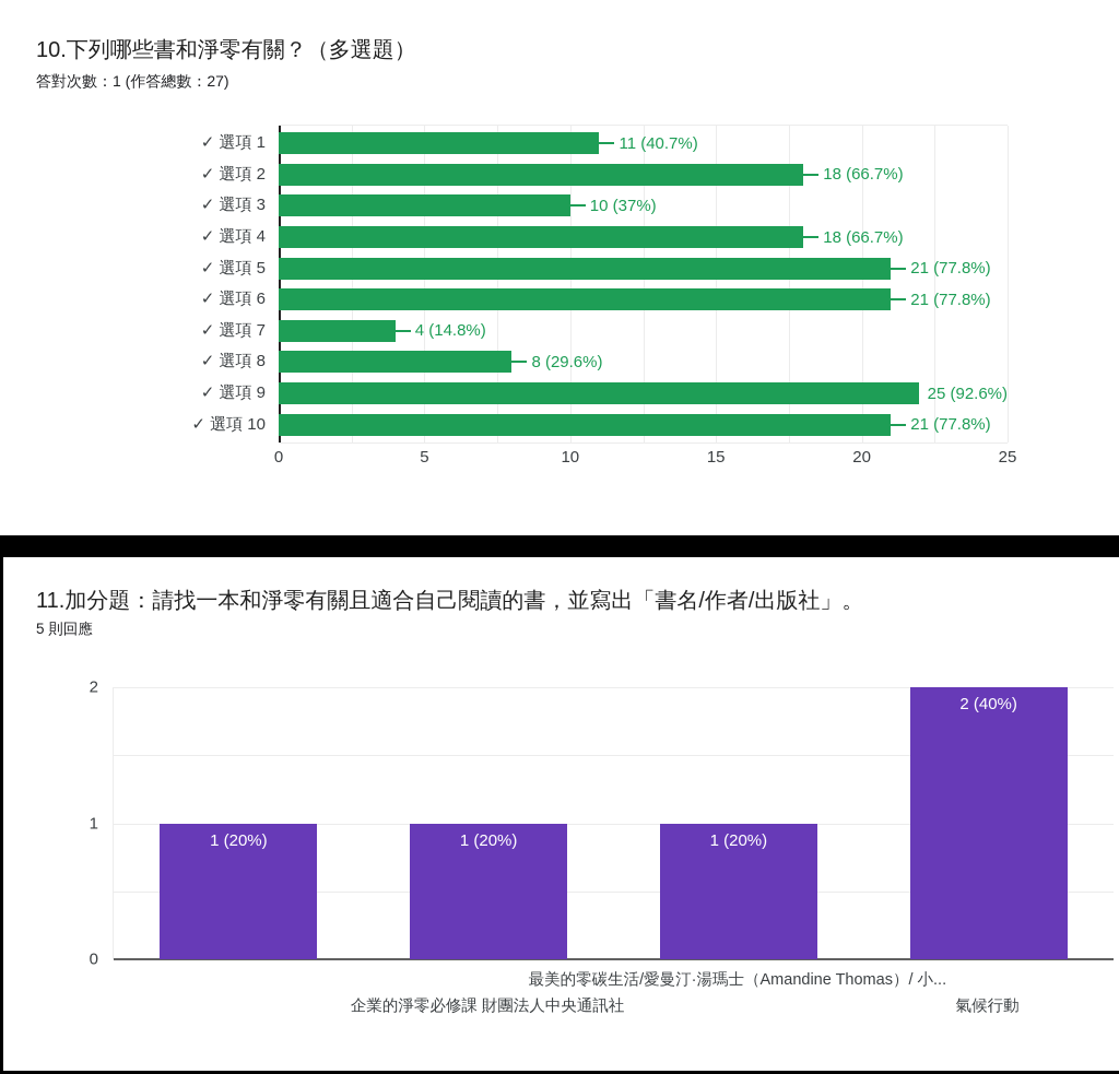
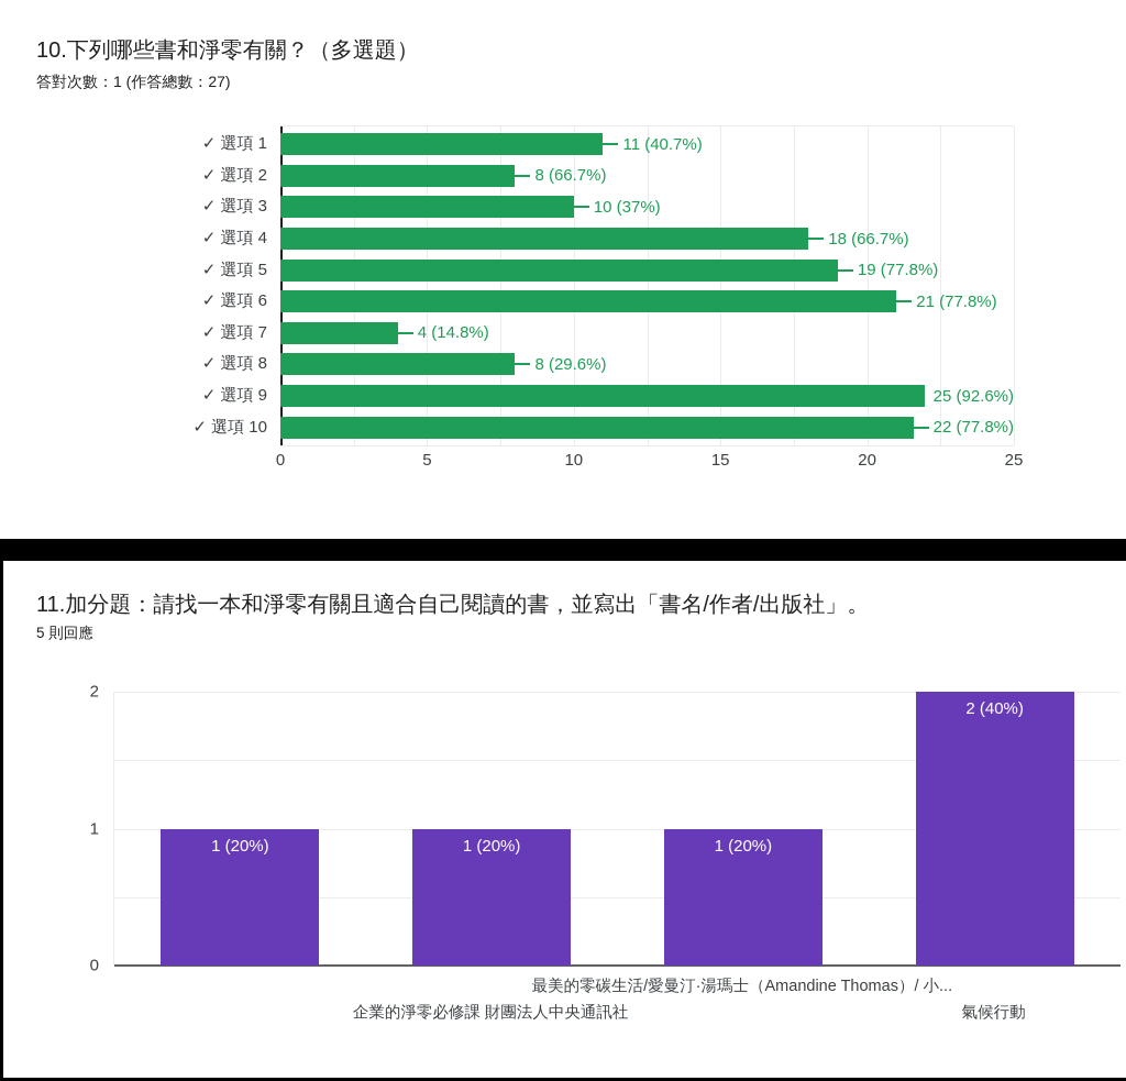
10.下列哪些書和淨零有關？（多選題）/✓ 選項 2: 18 -> 8
10.下列哪些書和淨零有關？（多選題）/✓ 選項 5: 21 -> 19
10.下列哪些書和淨零有關？（多選題）/✓ 選項 10: 21 -> 22
